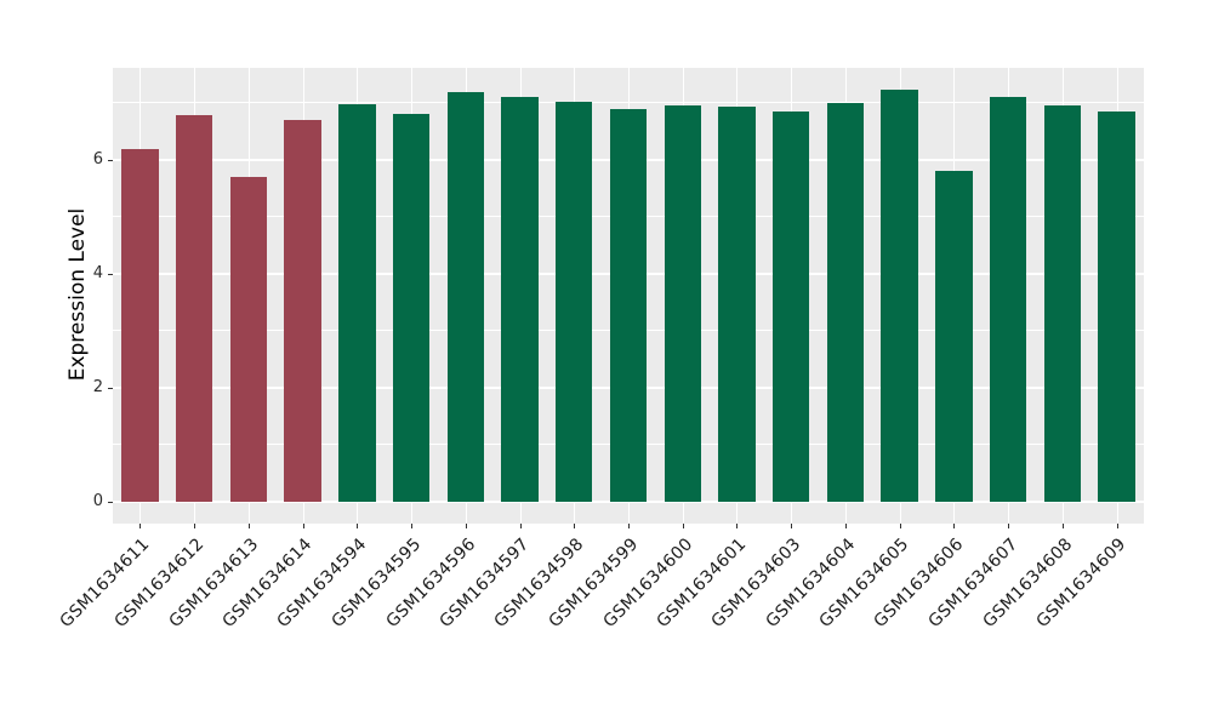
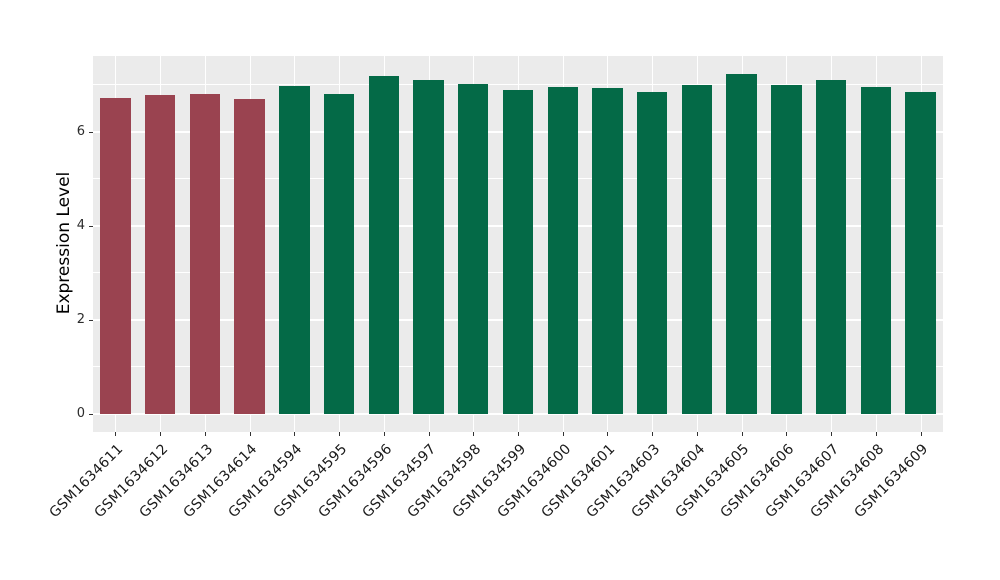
GSM1634611: 6.2 -> 6.7
GSM1634613: 5.7 -> 6.8
GSM1634606: 5.8 -> 7.0
